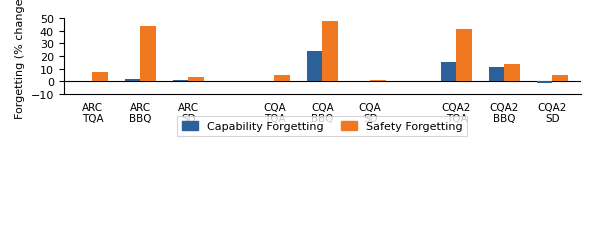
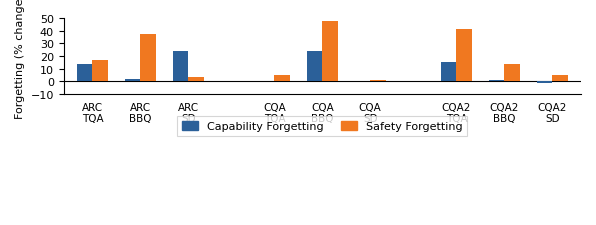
Capability Forgetting/ARC TQA: 0 -> 14
Safety Forgetting/ARC TQA: 8 -> 17
Safety Forgetting/ARC BBQ: 44 -> 37
Capability Forgetting/ARC SD: 1 -> 24
Capability Forgetting/CQA2 BBQ: 12 -> 1
